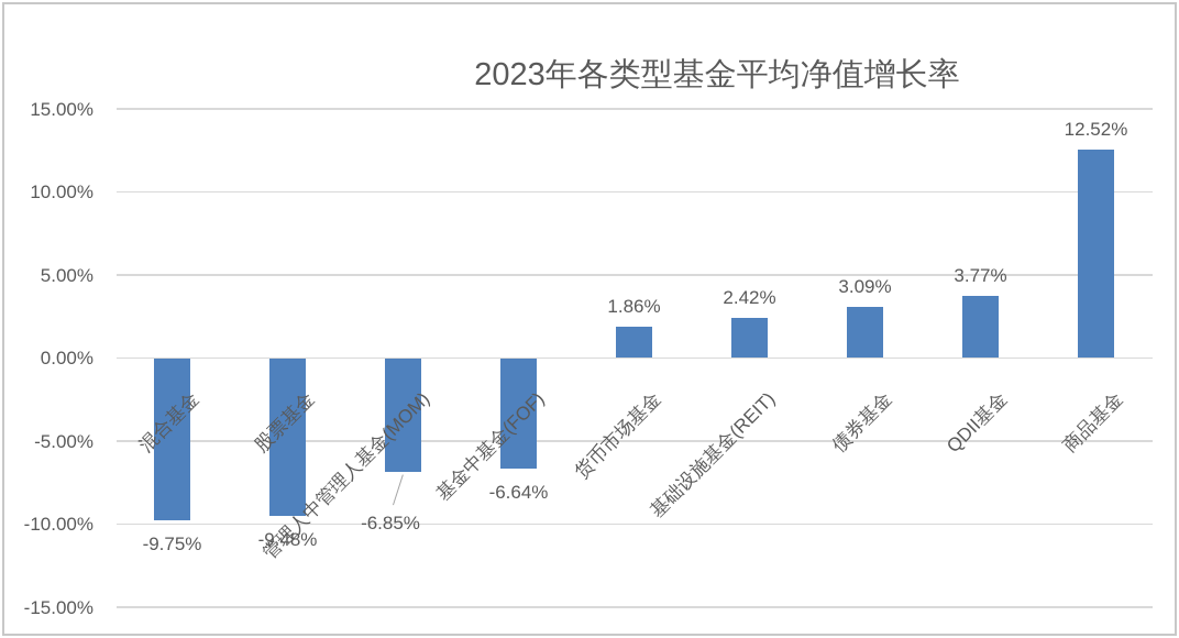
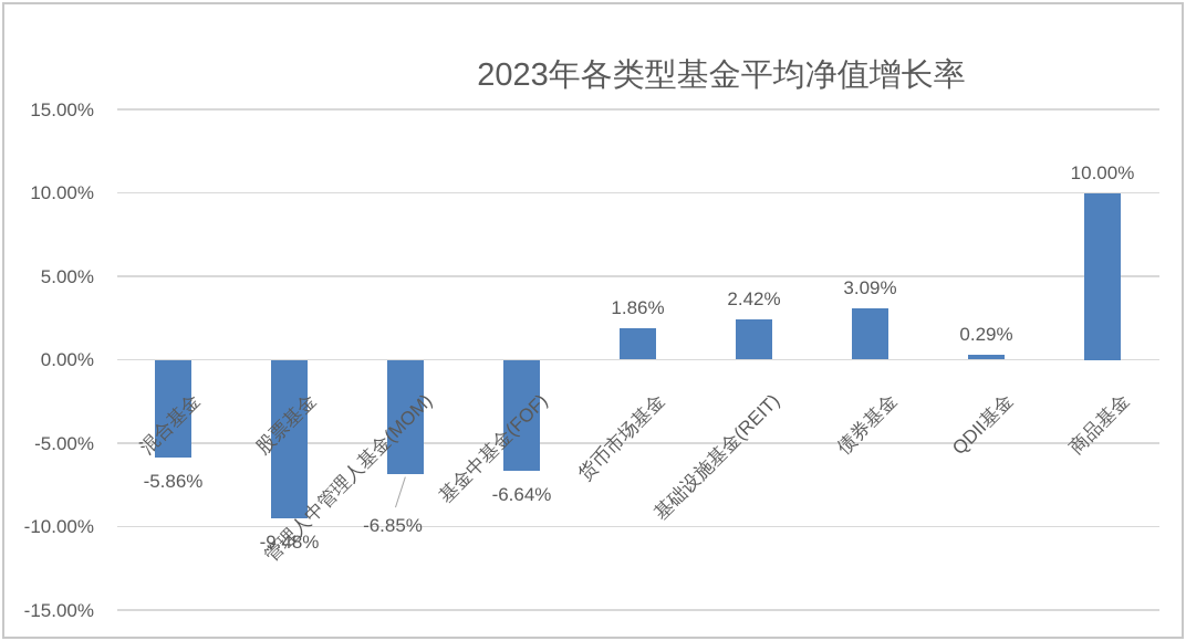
混合基金: -9.75% -> -5.86%
QDII基金: 3.77% -> 0.29%
商品基金: 12.52% -> 10.00%
